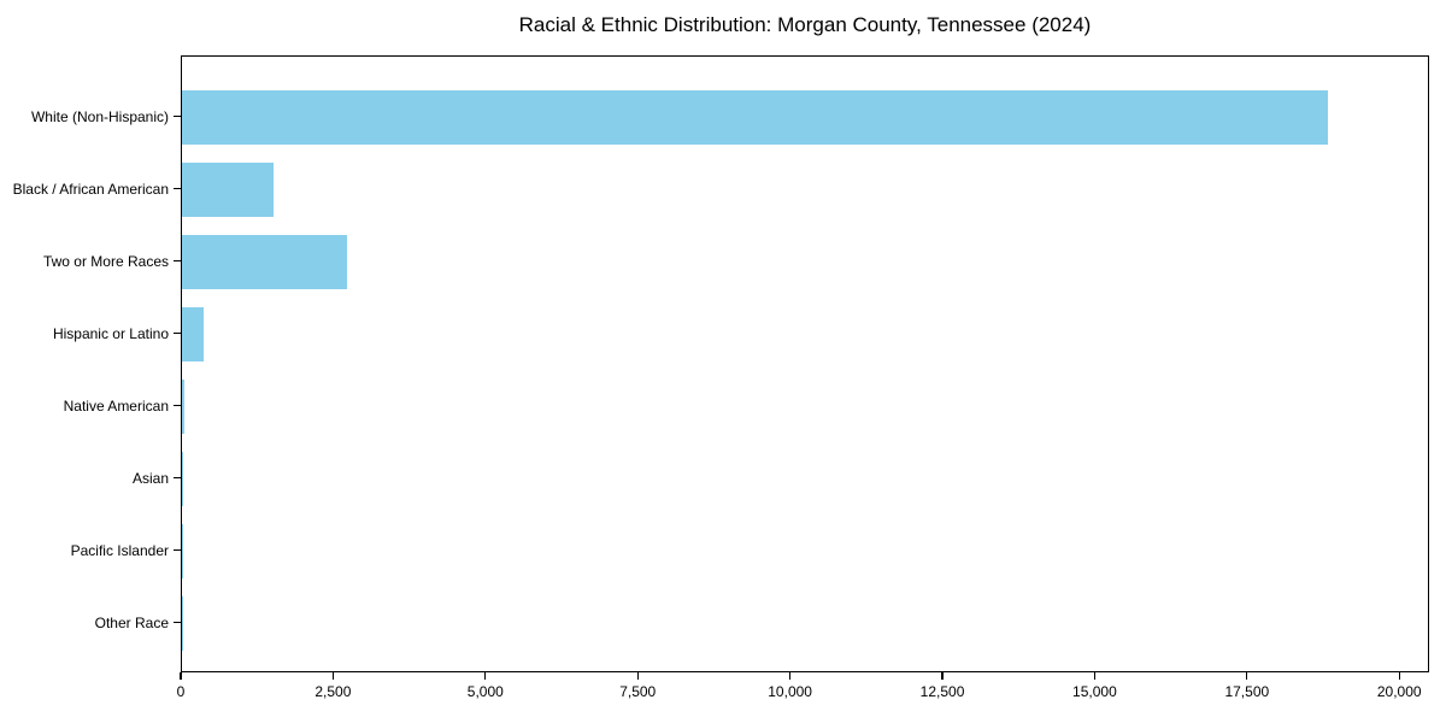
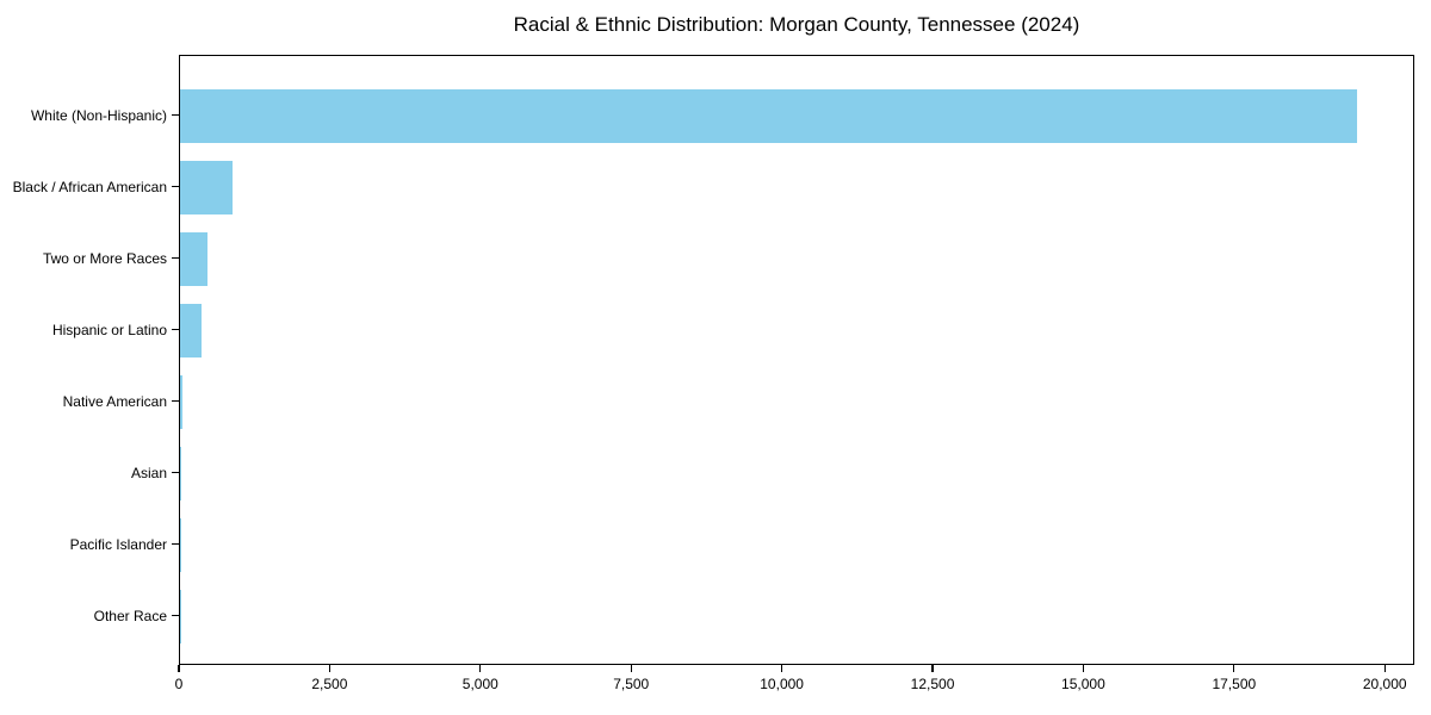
White (Non-Hispanic): 18800 -> 19500
Black / African American: 1500 -> 900
Two or More Races: 2700 -> 500
